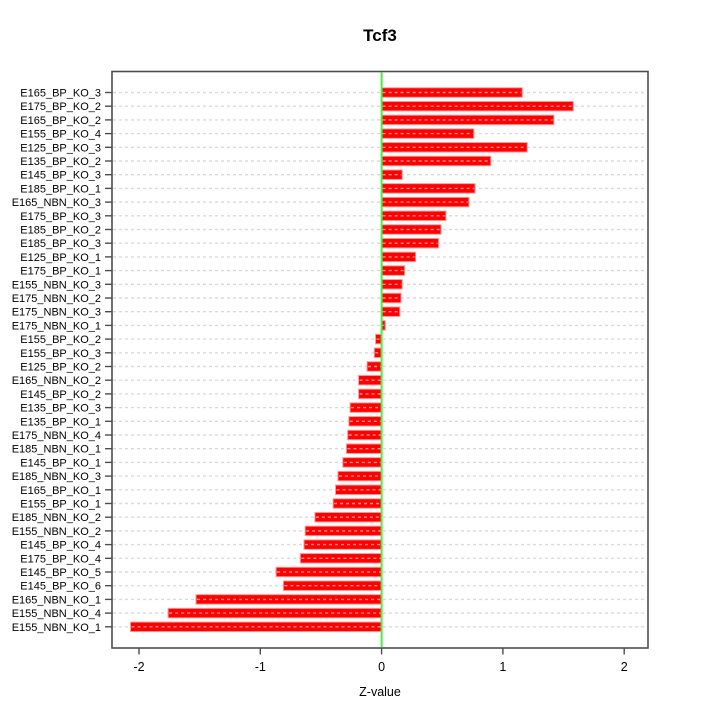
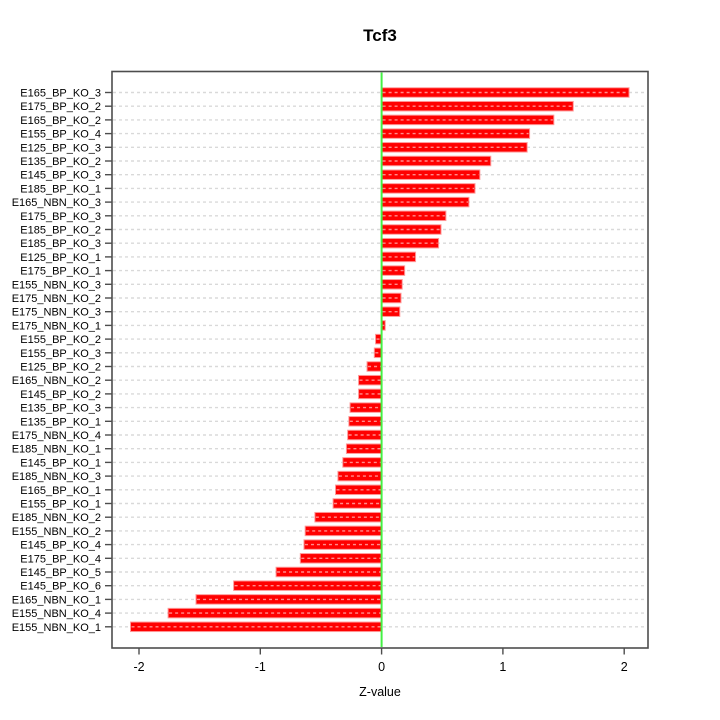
E165_BP_KO_3: 1.16 -> 2.04
E155_BP_KO_4: 0.76 -> 1.22
E145_BP_KO_3: 0.17 -> 0.81
E145_BP_KO_6: -0.81 -> -1.22
